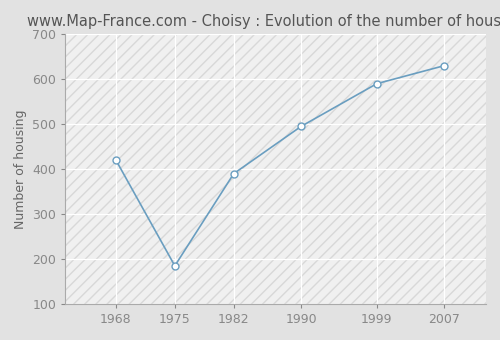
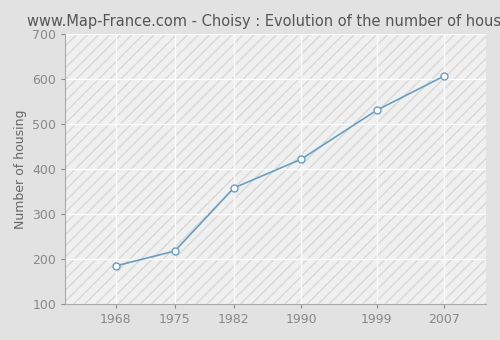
1968: 420 -> 185
1975: 185 -> 218
1982: 390 -> 358
1990: 495 -> 422
1999: 590 -> 531
2007: 630 -> 607
